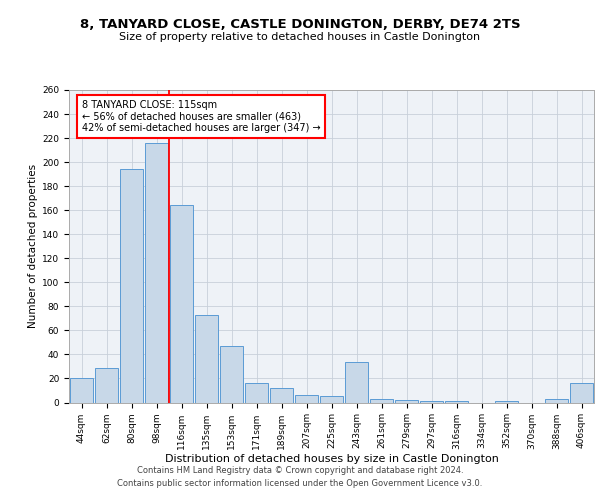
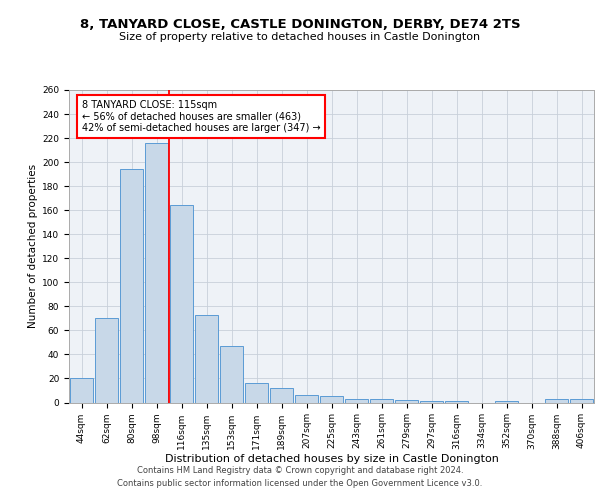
62sqm: 29 -> 70
243sqm: 34 -> 3
406sqm: 16 -> 3
